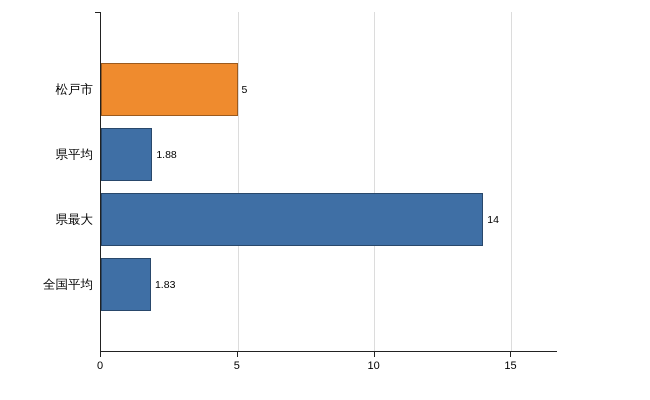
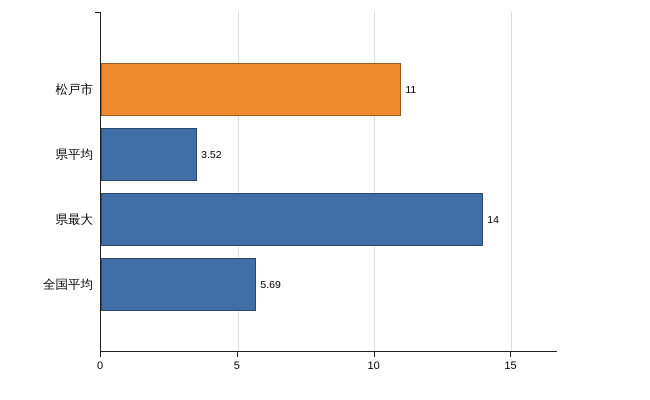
松戸市: 5 -> 11
県平均: 1.88 -> 3.52
全国平均: 1.83 -> 5.69
